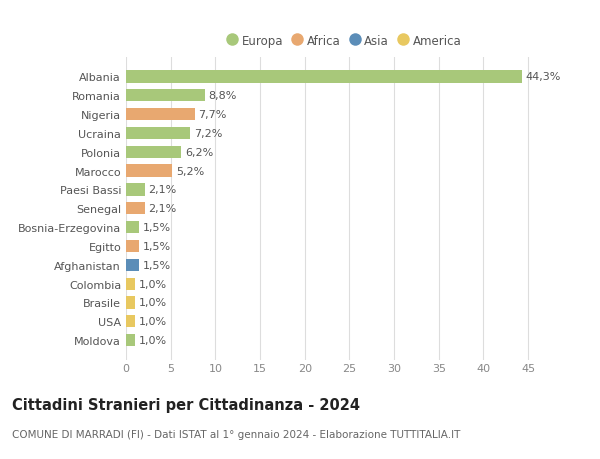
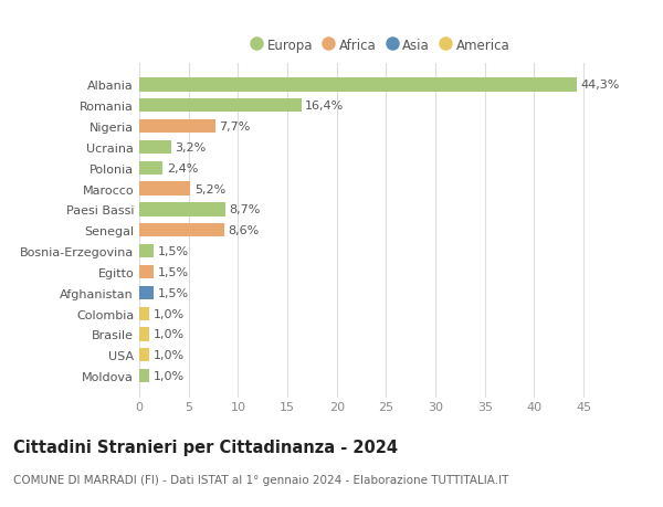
Romania: 8,8% -> 16,4%
Ucraina: 7,2% -> 3,2%
Polonia: 6,2% -> 2,4%
Paesi Bassi: 2,1% -> 8,7%
Senegal: 2,1% -> 8,6%
